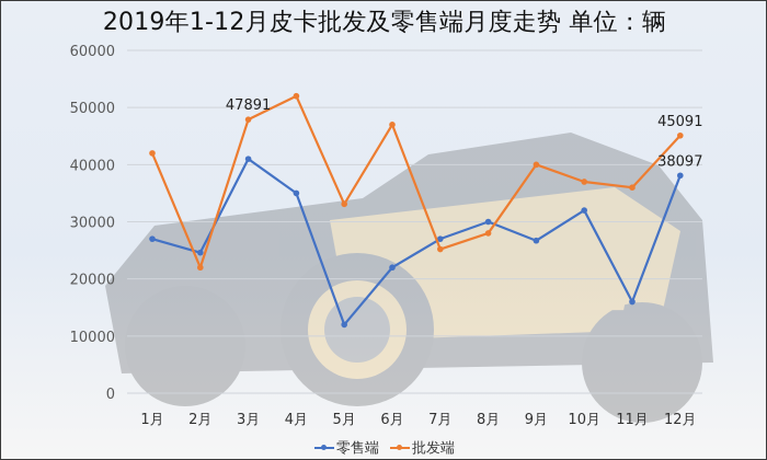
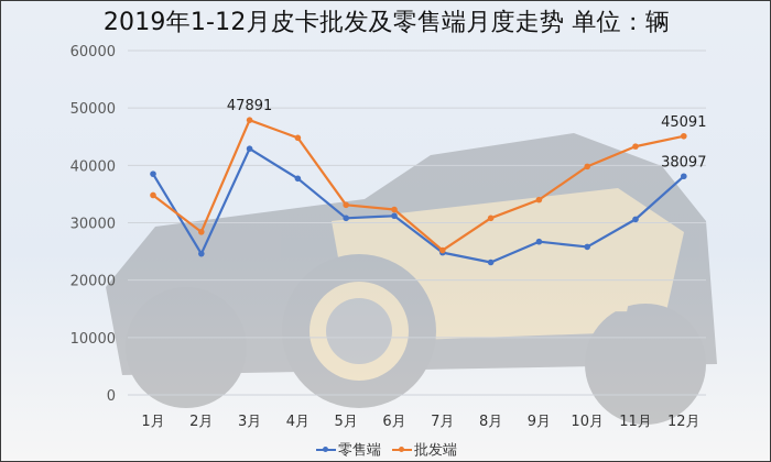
零售端/1月: 27000 -> 38000
批发端/1月: 42000 -> 35000
批发端/2月: 22000 -> 28000
零售端/3月: 41000 -> 43000
零售端/4月: 35000 -> 38000
批发端/4月: 52000 -> 45000
零售端/5月: 12000 -> 31000
零售端/6月: 22000 -> 31000
批发端/6月: 47000 -> 32000
零售端/7月: 27000 -> 25000
零售端/8月: 30000 -> 23000
批发端/8月: 28000 -> 31000
批发端/9月: 40000 -> 34000
零售端/10月: 32000 -> 26000
批发端/10月: 37000 -> 40000
零售端/11月: 16000 -> 31000
批发端/11月: 36000 -> 43000
